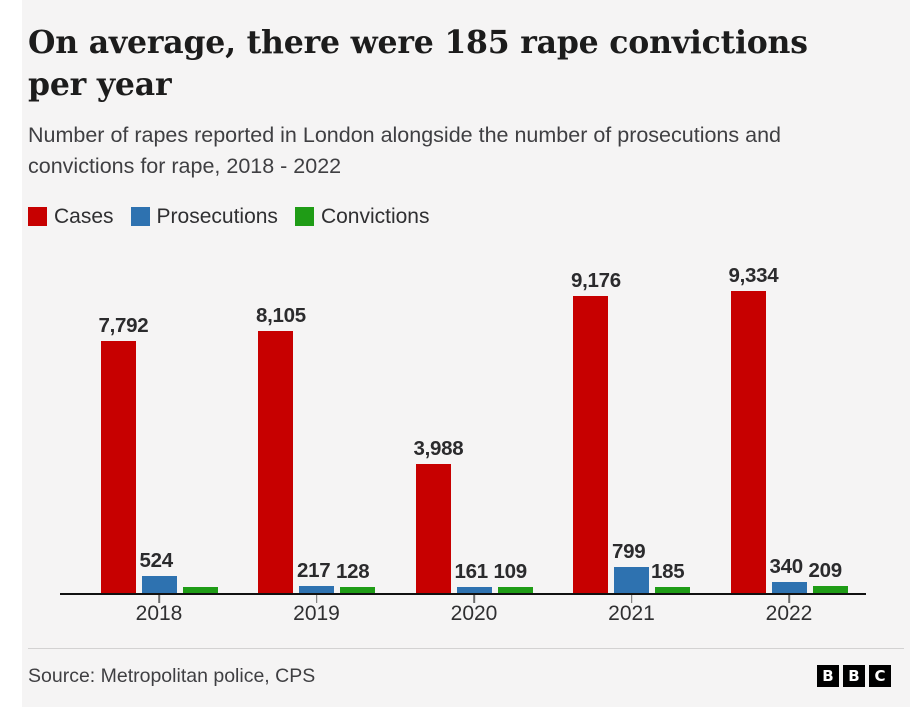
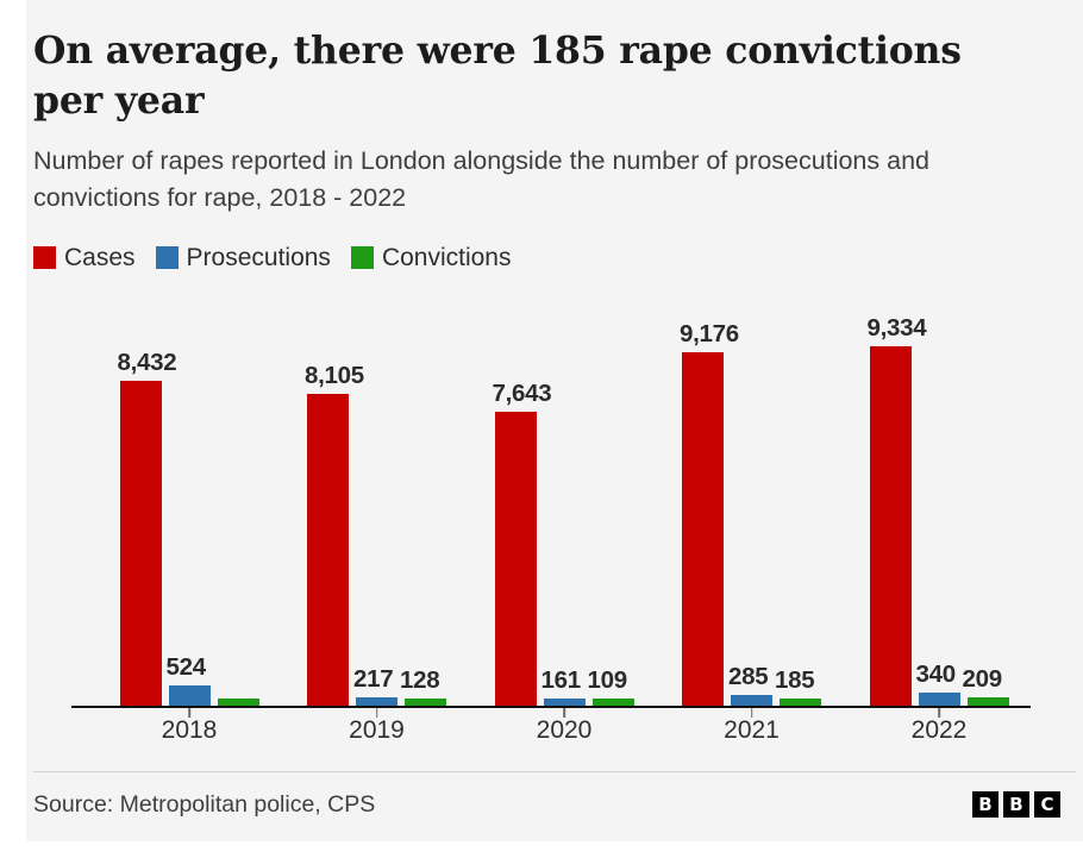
Cases/2018: 7,792 -> 8,432
Cases/2020: 3,988 -> 7,643
Prosecutions/2021: 799 -> 285
